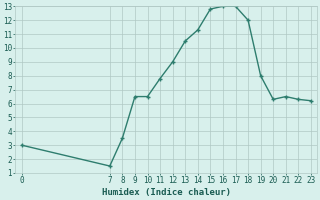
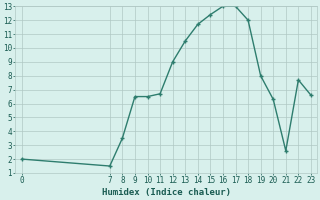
0: 3.0 -> 2.0
11: 7.8 -> 6.7
14: 11.3 -> 11.7
15: 12.8 -> 12.4
21: 6.5 -> 2.6
22: 6.3 -> 7.7
23: 6.2 -> 6.6
